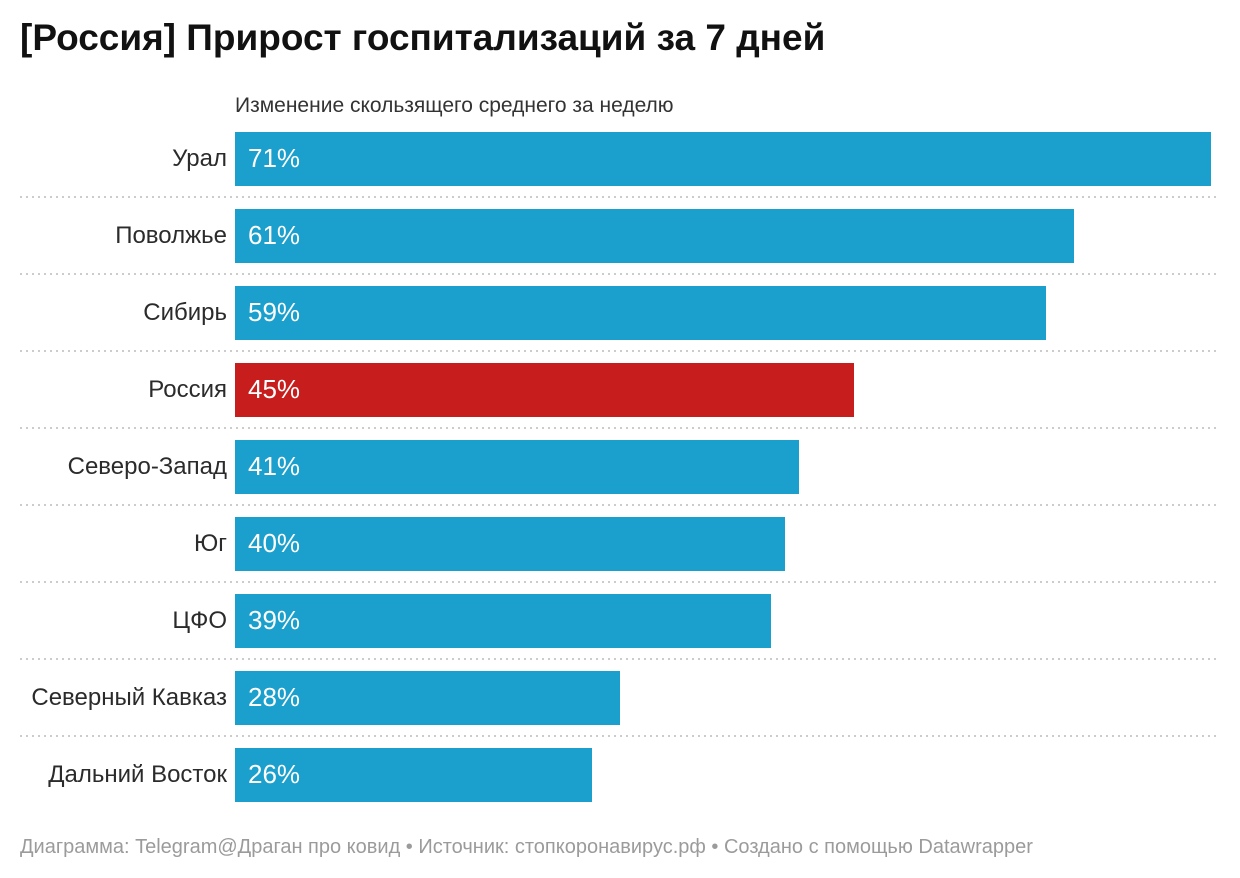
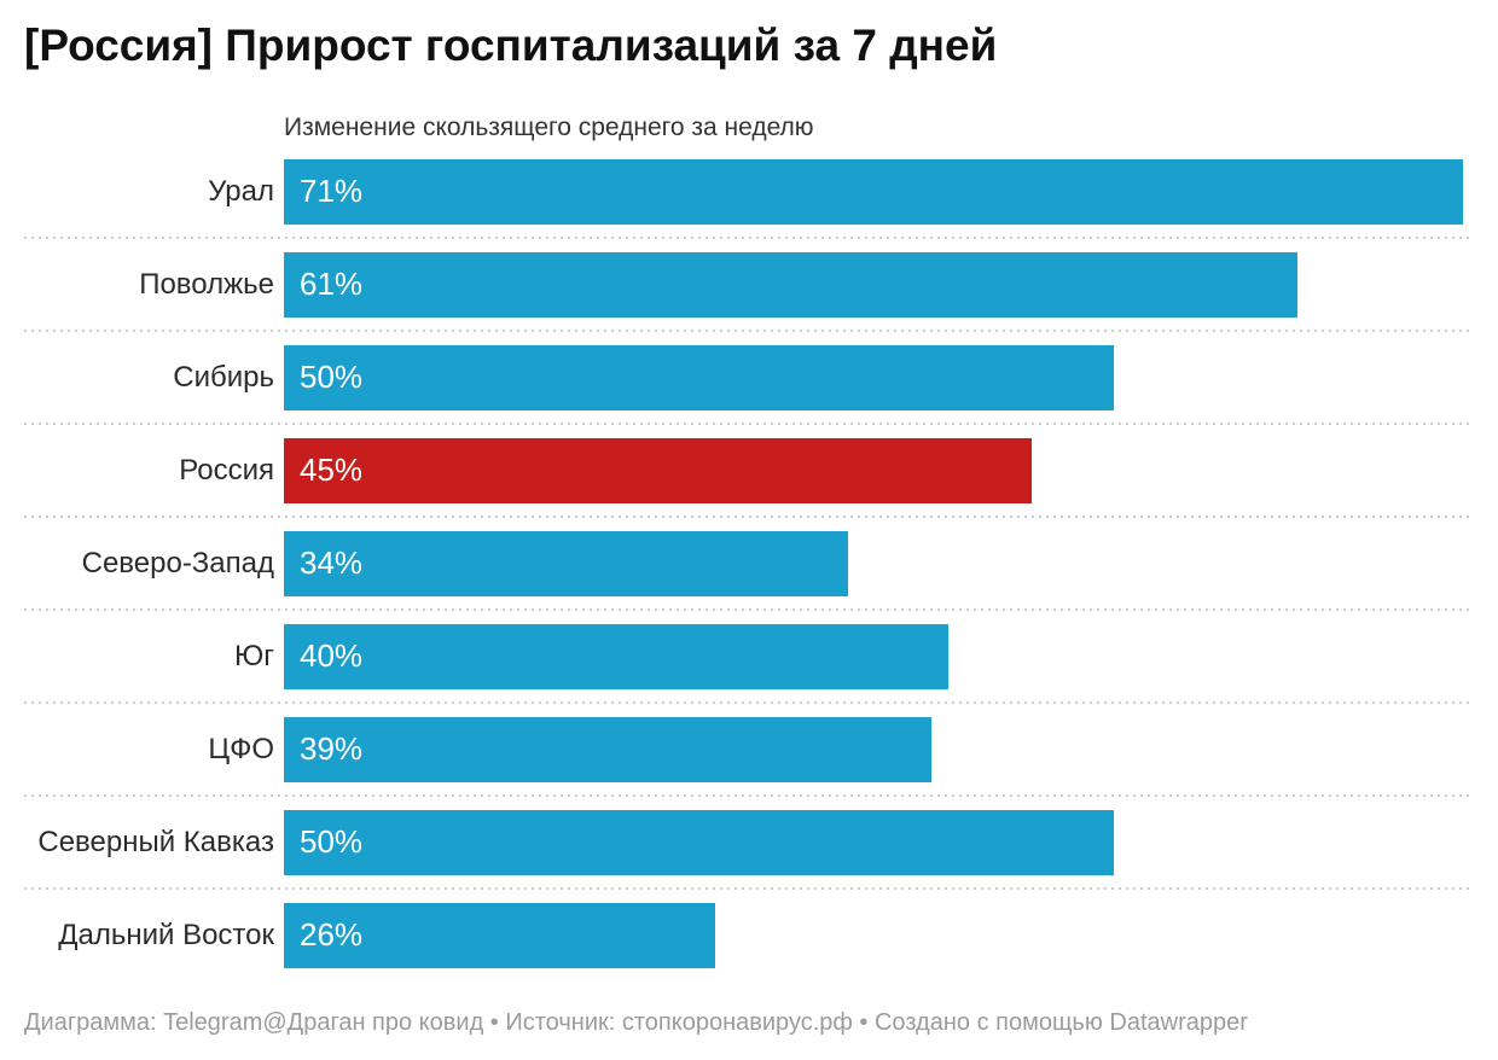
Сибирь: 59% -> 50%
Северо-Запад: 41% -> 34%
Северный Кавказ: 28% -> 50%
